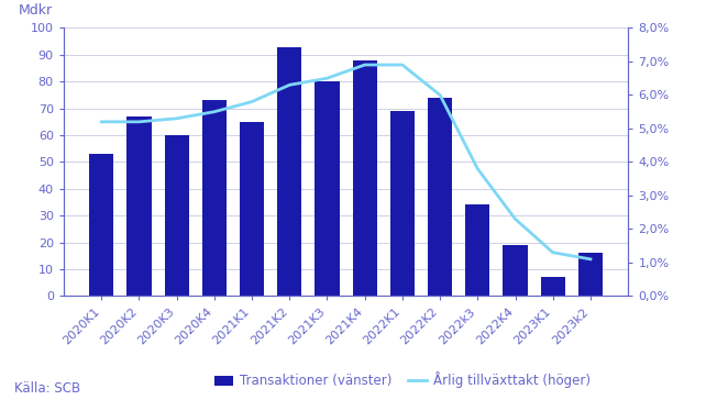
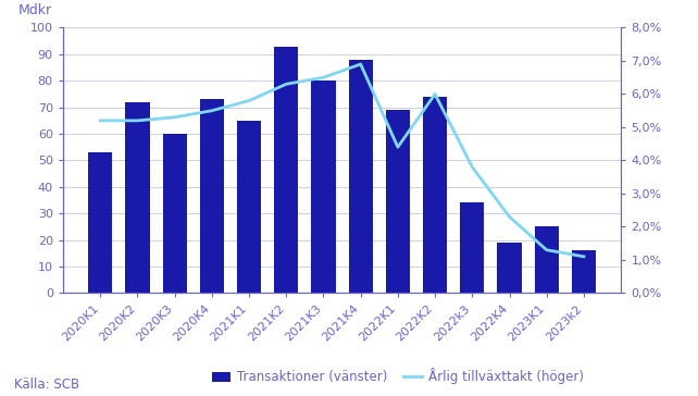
Transaktioner (vänster)/2020K2: 67 -> 72
Årlig tillväxttakt (höger)/2022K1: 6,9% -> 4,4%
Transaktioner (vänster)/2023K1: 7 -> 25
